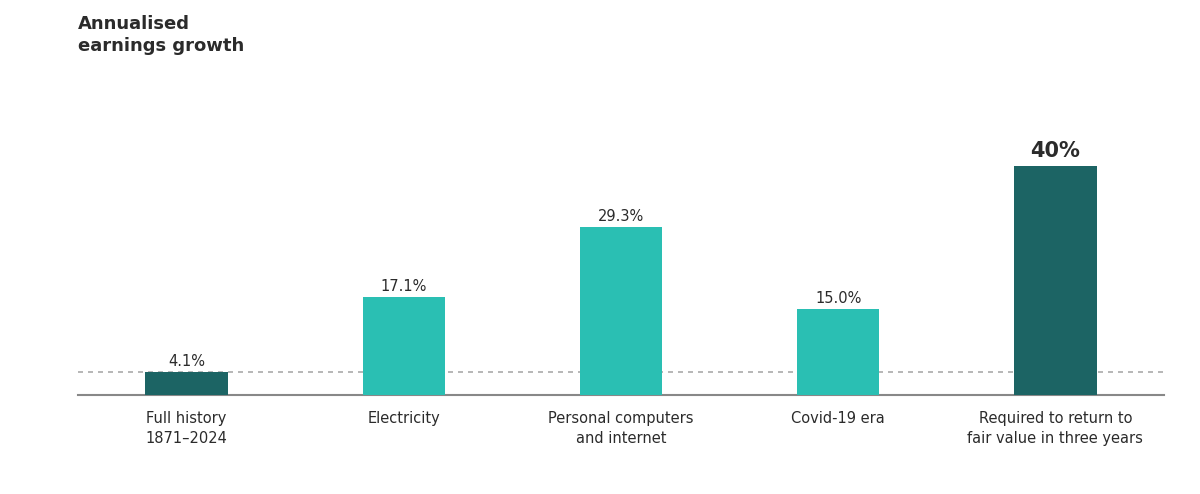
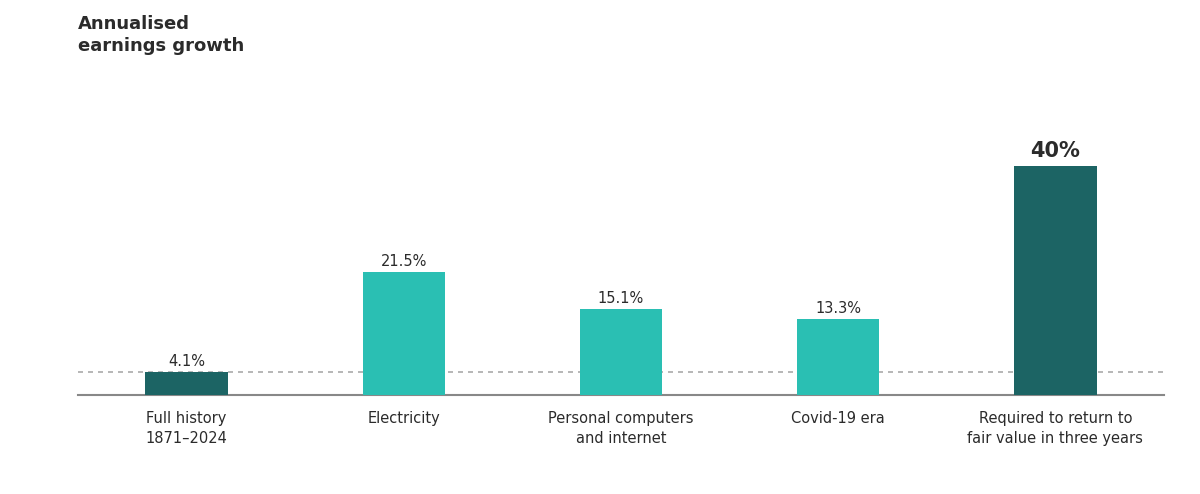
Electricity: 17.1% -> 21.5%
Personal computers and internet: 29.3% -> 15.1%
Covid-19 era: 15.0% -> 13.3%
